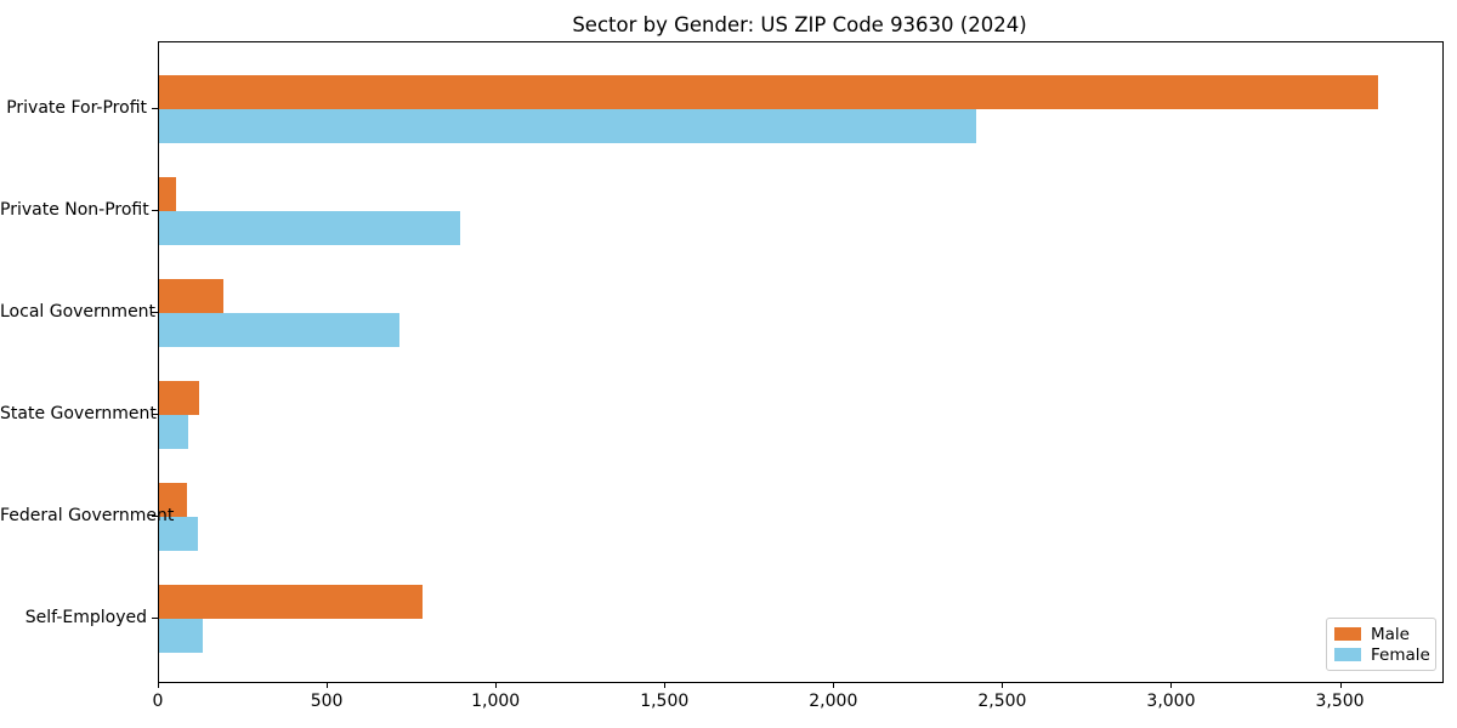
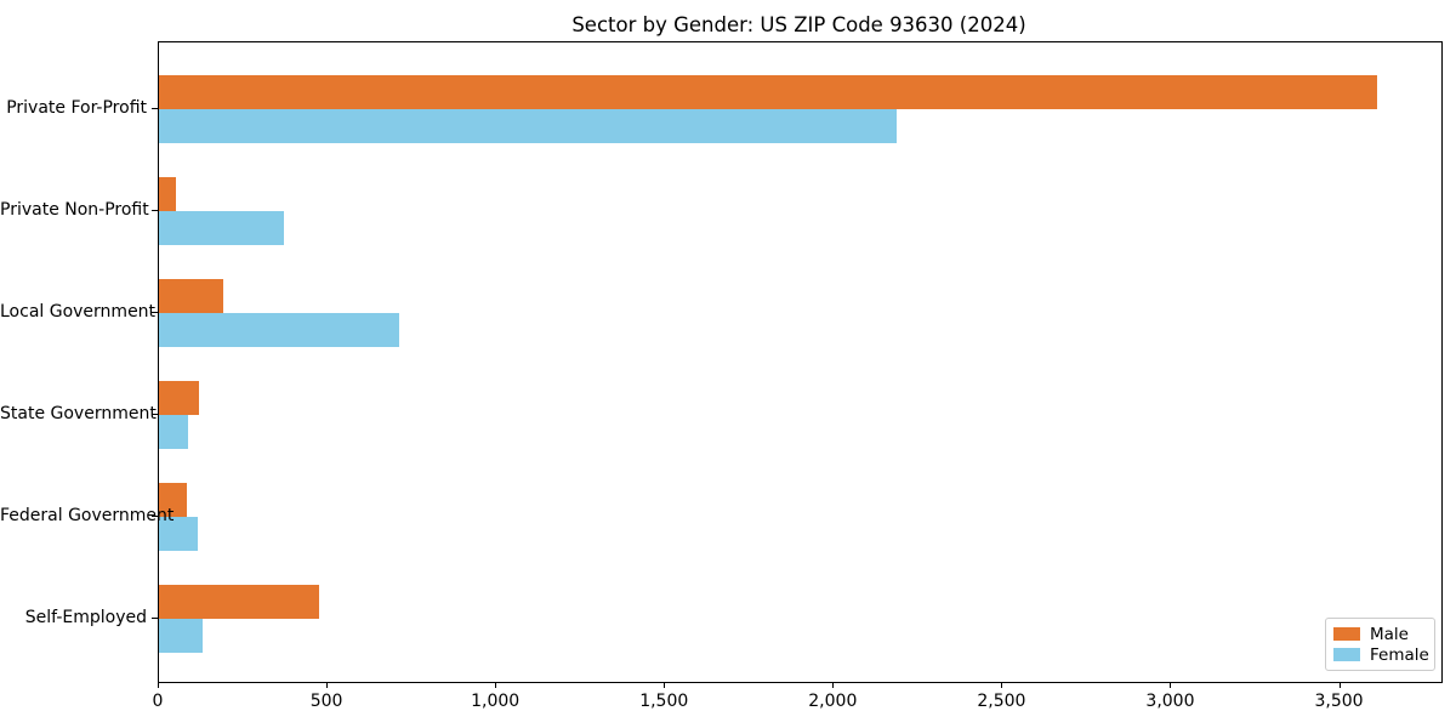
Female/Private For-Profit: 2420 -> 2180
Female/Private Non-Profit: 890 -> 370
Male/Self-Employed: 780 -> 480
